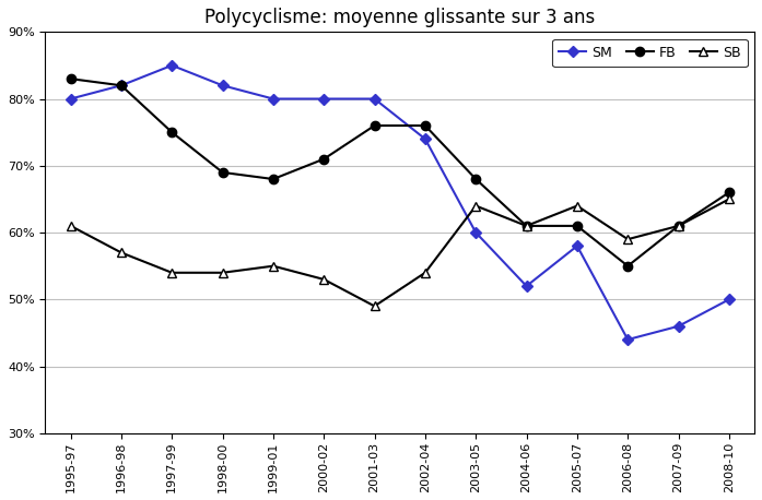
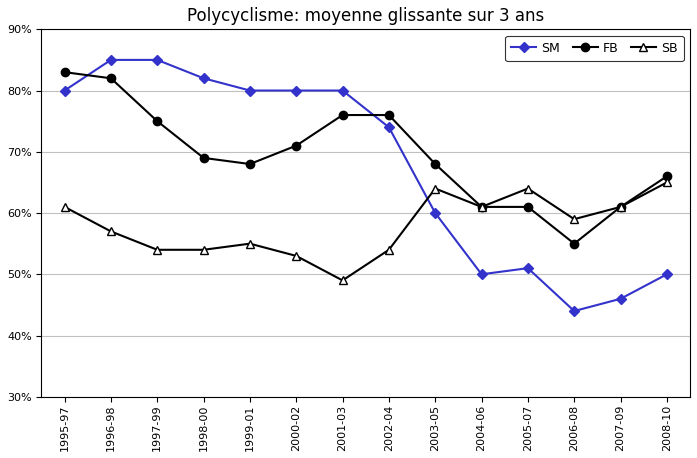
SM/1996-98: 82% -> 85%
SM/2004-06: 52% -> 50%
SM/2005-07: 58% -> 51%
